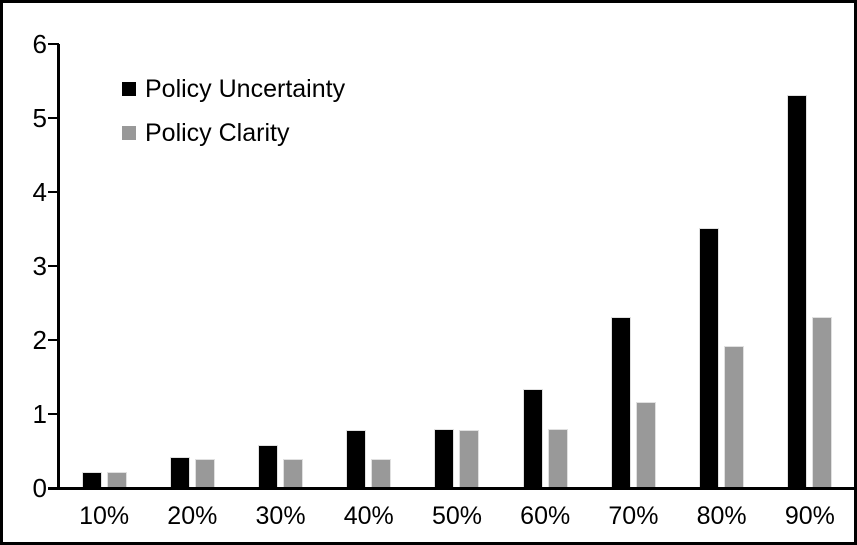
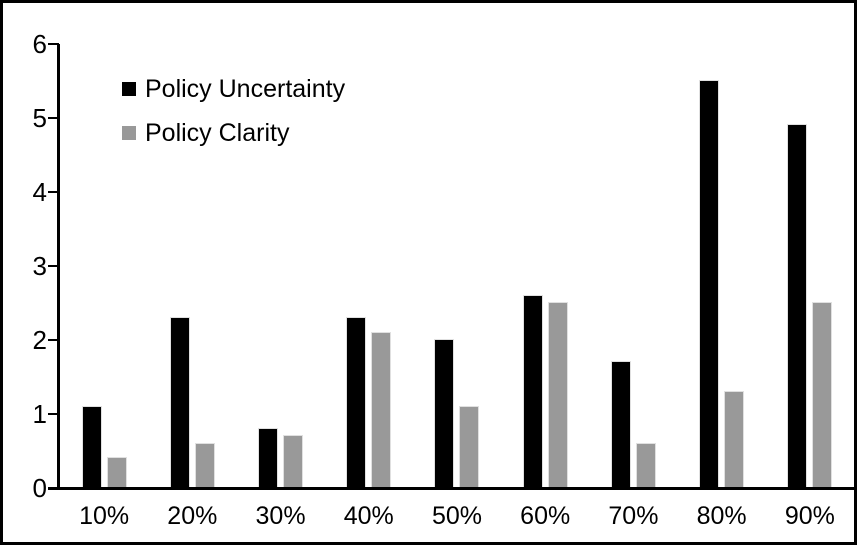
Policy Uncertainty/10%: 0.2 -> 1.1
Policy Clarity/10%: 0.2 -> 0.4
Policy Uncertainty/20%: 0.4 -> 2.3
Policy Clarity/20%: 0.4 -> 0.6
Policy Uncertainty/30%: 0.6 -> 0.8
Policy Clarity/30%: 0.4 -> 0.7
Policy Uncertainty/40%: 0.8 -> 2.3
Policy Clarity/40%: 0.4 -> 2.1
Policy Uncertainty/50%: 0.8 -> 2.0
Policy Clarity/50%: 0.8 -> 1.1
Policy Uncertainty/60%: 1.3 -> 2.6
Policy Clarity/60%: 0.8 -> 2.5
Policy Uncertainty/70%: 2.3 -> 1.7
Policy Clarity/70%: 1.1 -> 0.6
Policy Uncertainty/80%: 3.5 -> 5.5
Policy Clarity/80%: 1.9 -> 1.3
Policy Uncertainty/90%: 5.3 -> 4.9
Policy Clarity/90%: 2.3 -> 2.5
